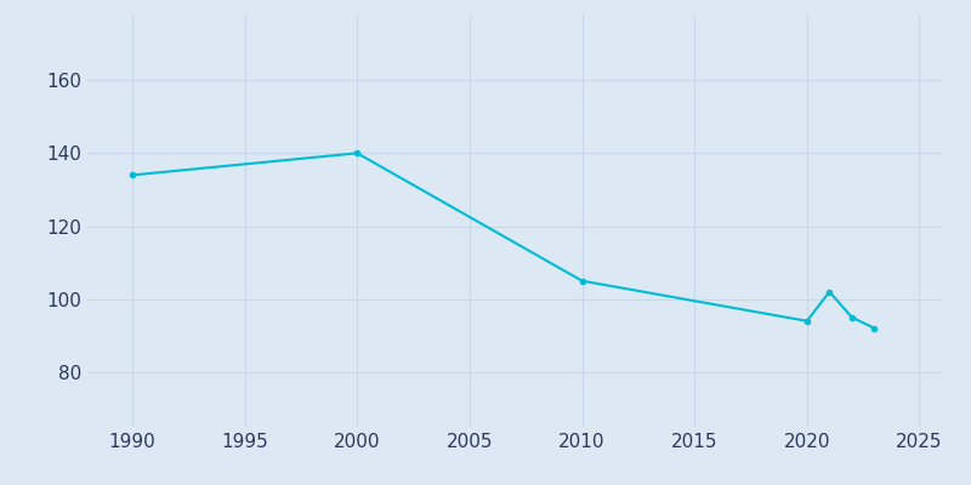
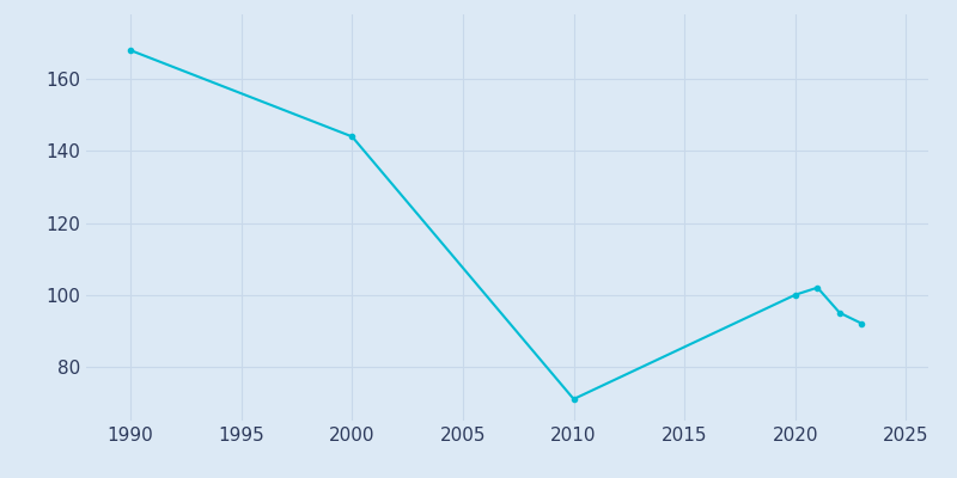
1990: 134 -> 168
2000: 140 -> 144
2010: 105 -> 71
2020: 94 -> 100
